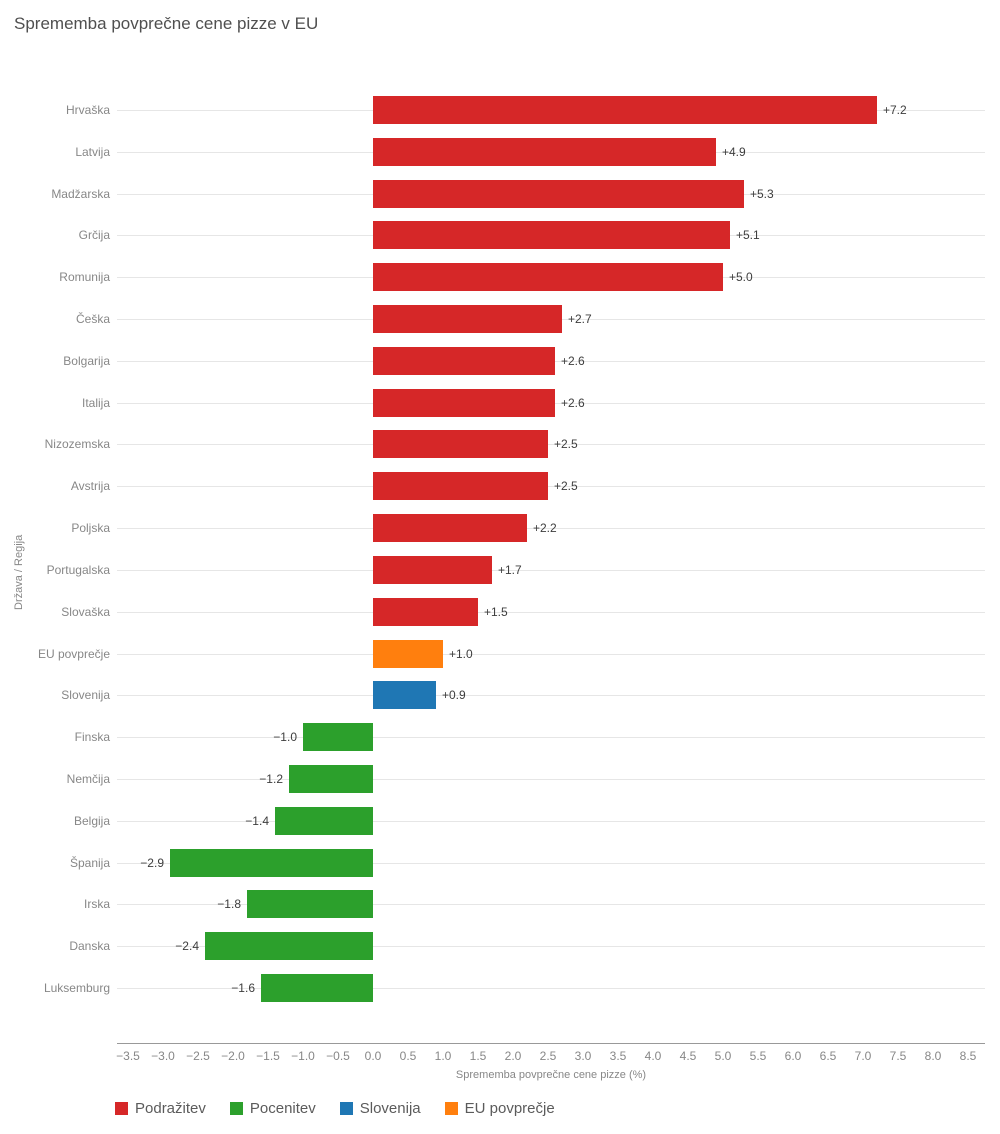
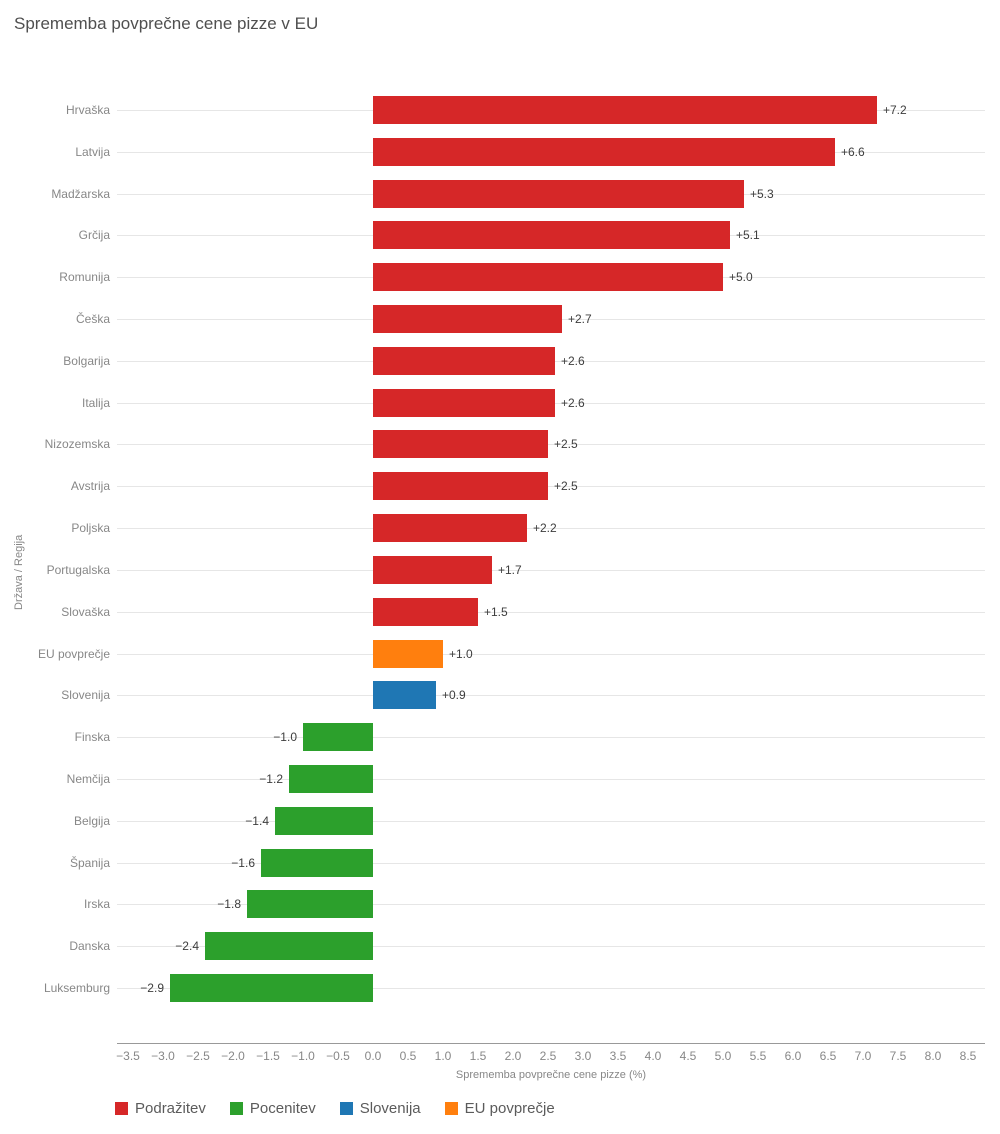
Latvija: +4.9 -> +6.6
Španija: −2.9 -> −1.6
Luksemburg: −1.6 -> −2.9
